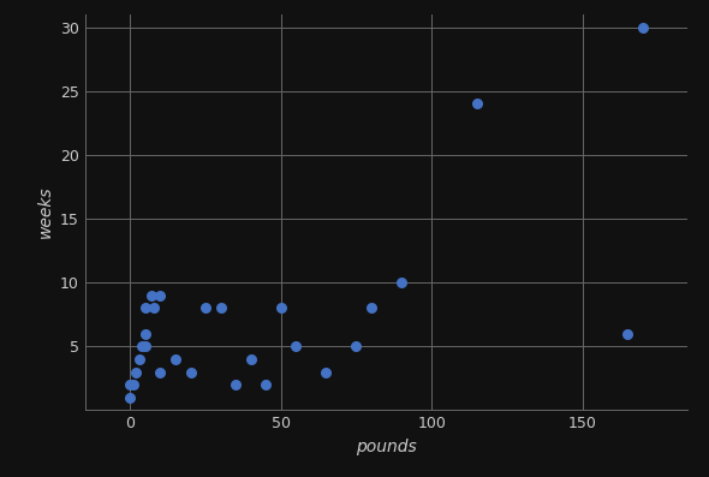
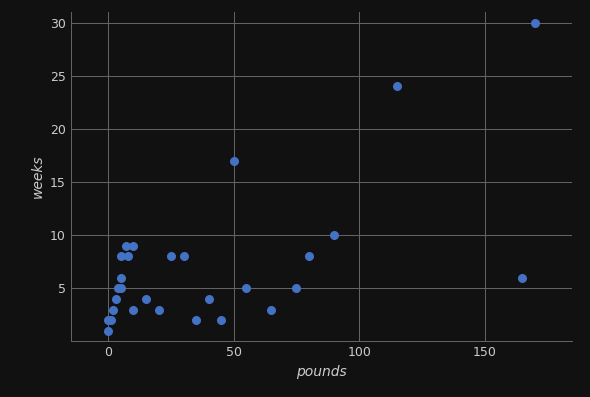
50: 8 -> 17
